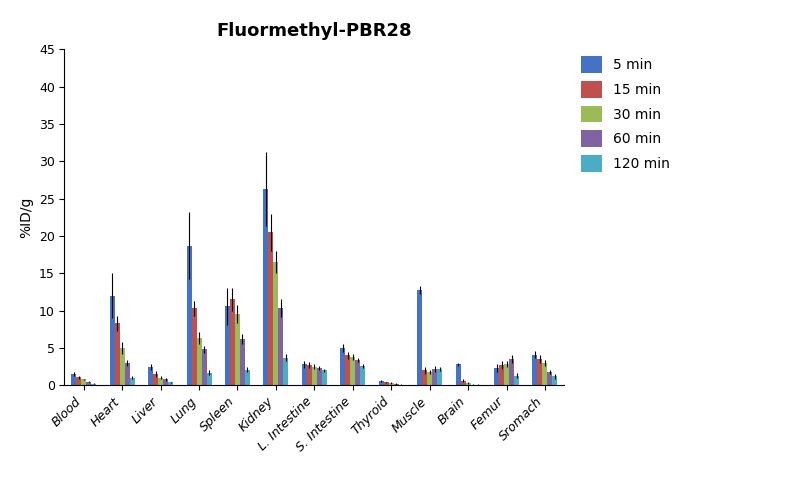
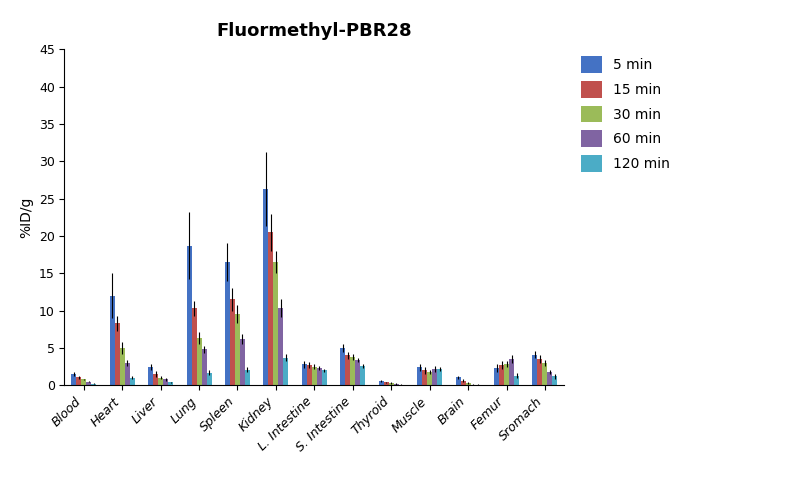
5 min/Spleen: 10.6 -> 16.5
5 min/Muscle: 12.8 -> 2.4
5 min/Brain: 2.8 -> 1.1
